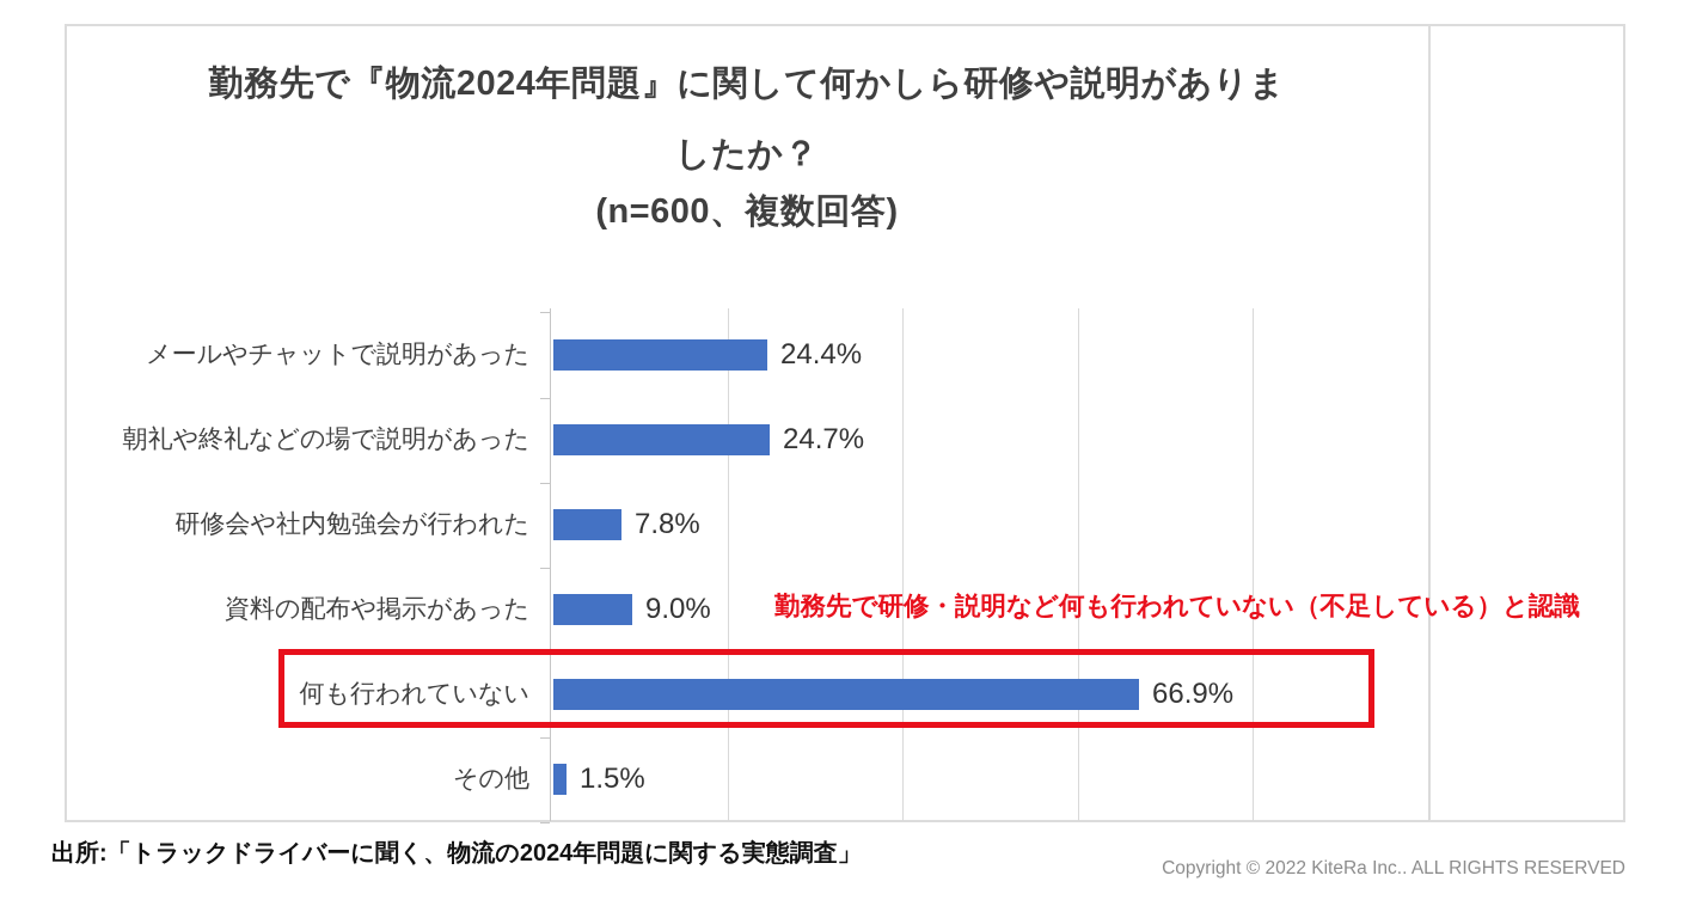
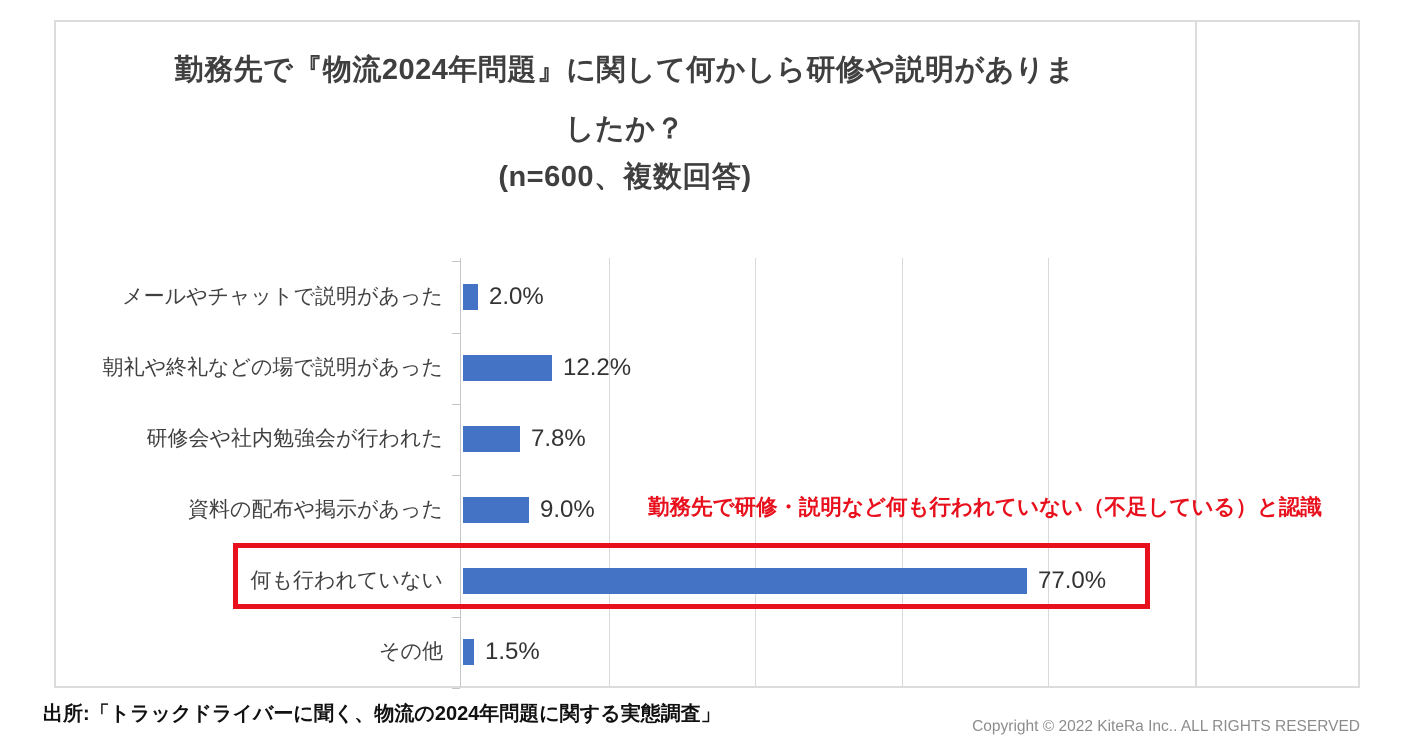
メールやチャットで説明があった: 24.4% -> 2.0%
朝礼や終礼などの場で説明があった: 24.7% -> 12.2%
何も行われていない: 66.9% -> 77.0%
